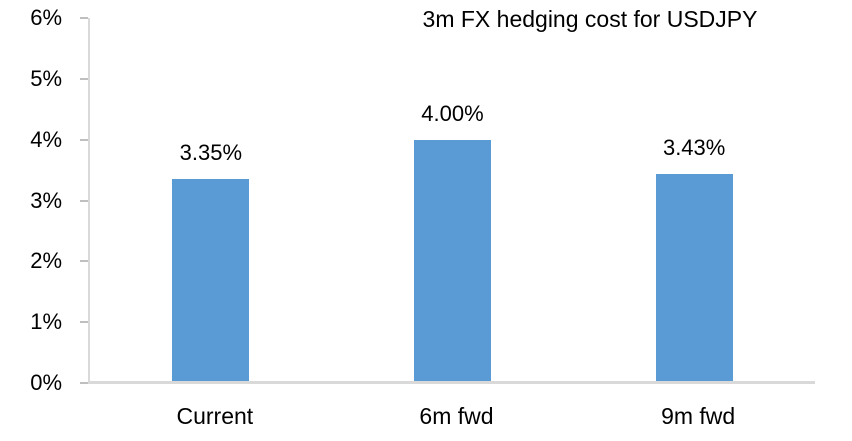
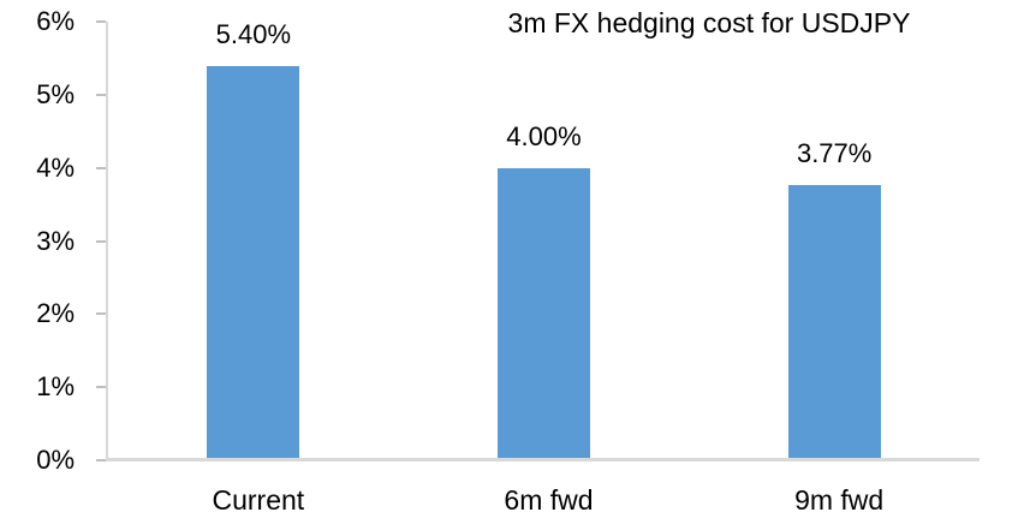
Current: 3.35% -> 5.40%
9m fwd: 3.43% -> 3.77%
